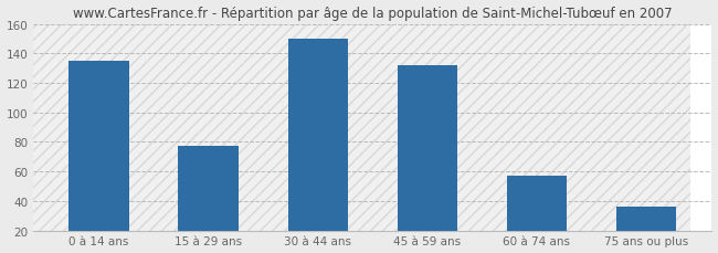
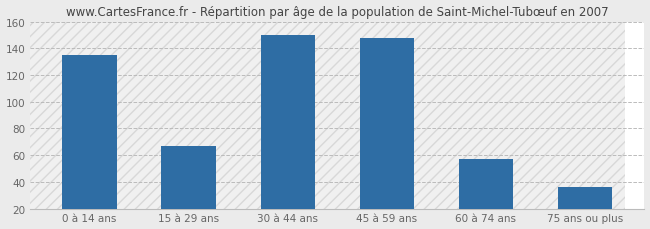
15 à 29 ans: 77 -> 67
45 à 59 ans: 132 -> 148
